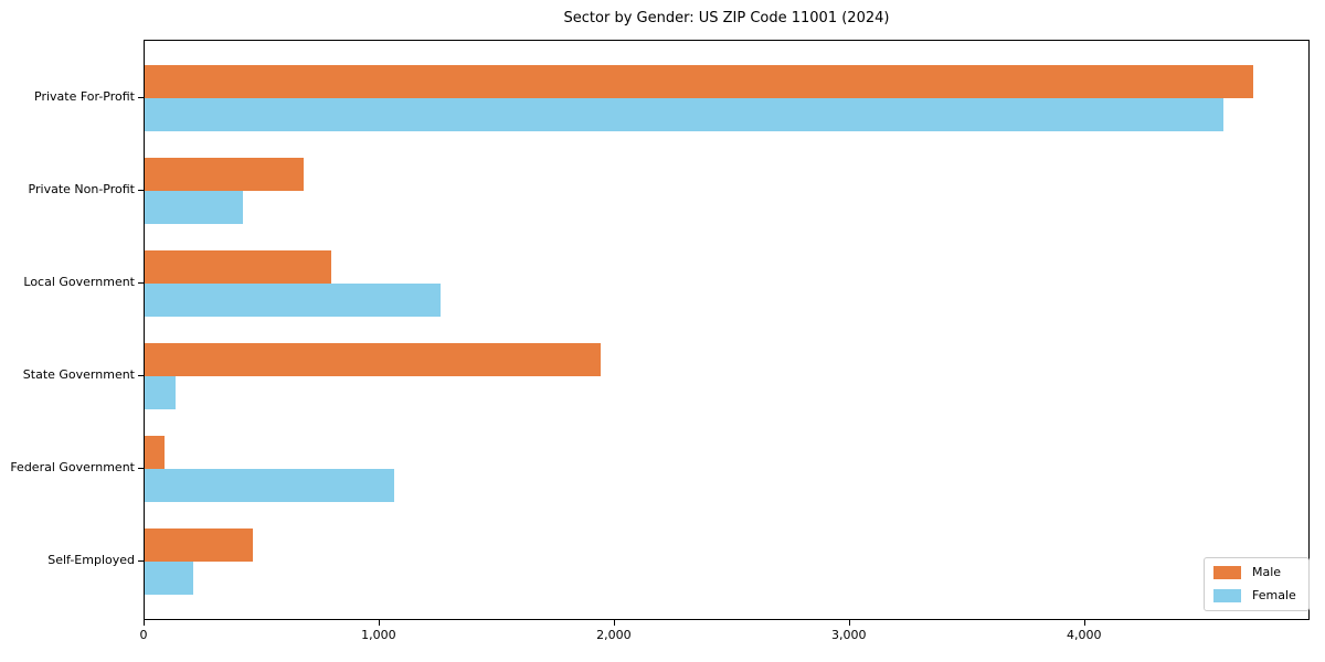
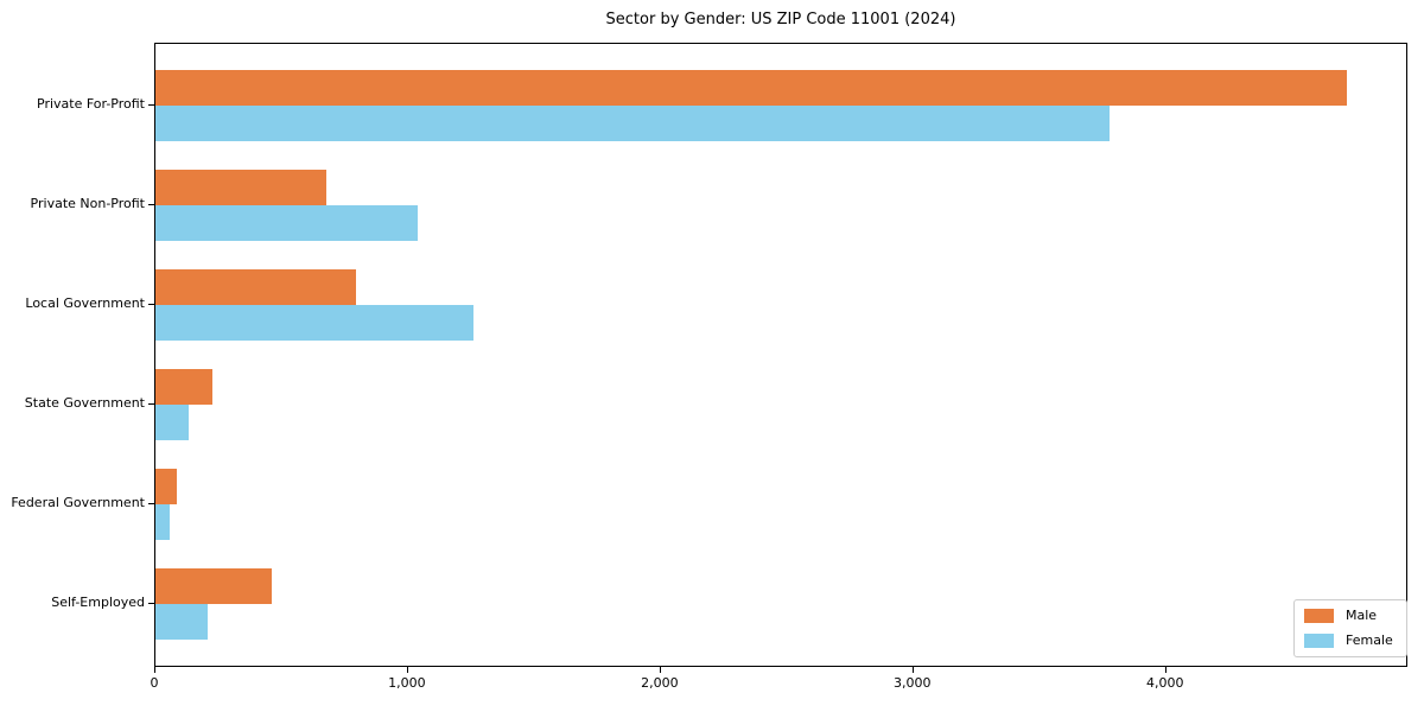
Female/Private For-Profit: 4590 -> 3780
Female/Private Non-Profit: 420 -> 1040
Male/State Government: 1940 -> 220
Female/Federal Government: 1060 -> 60
